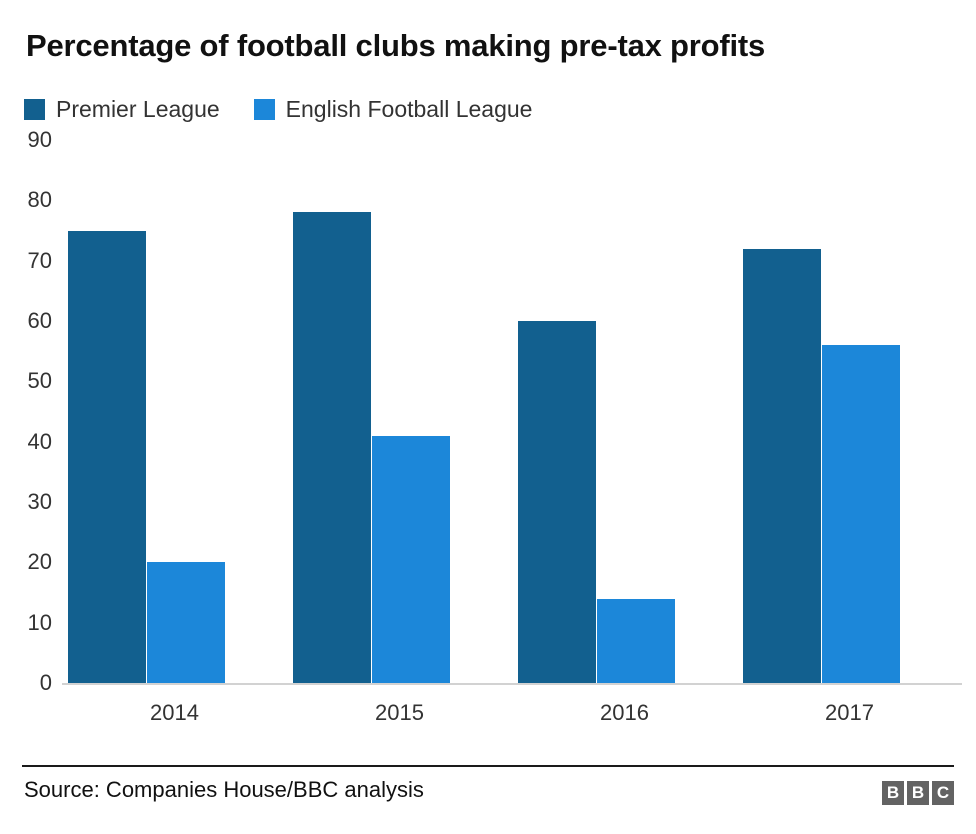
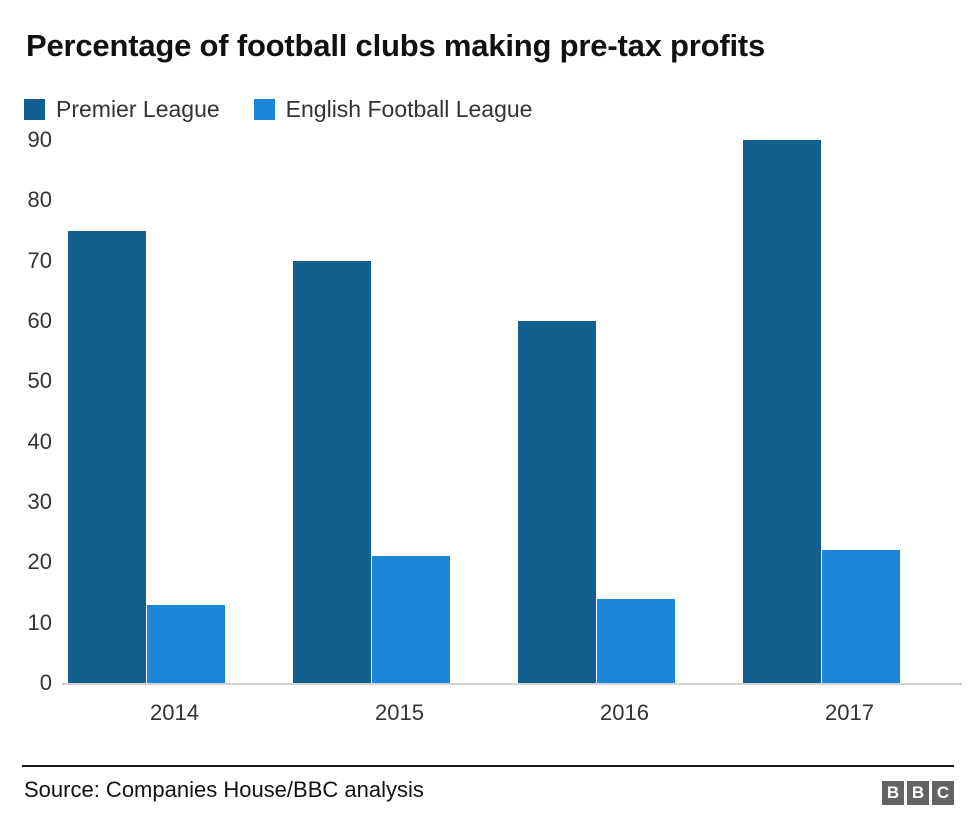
English Football League/2014: 20 -> 13
Premier League/2015: 78 -> 70
English Football League/2015: 41 -> 21
Premier League/2017: 72 -> 90
English Football League/2017: 56 -> 22
